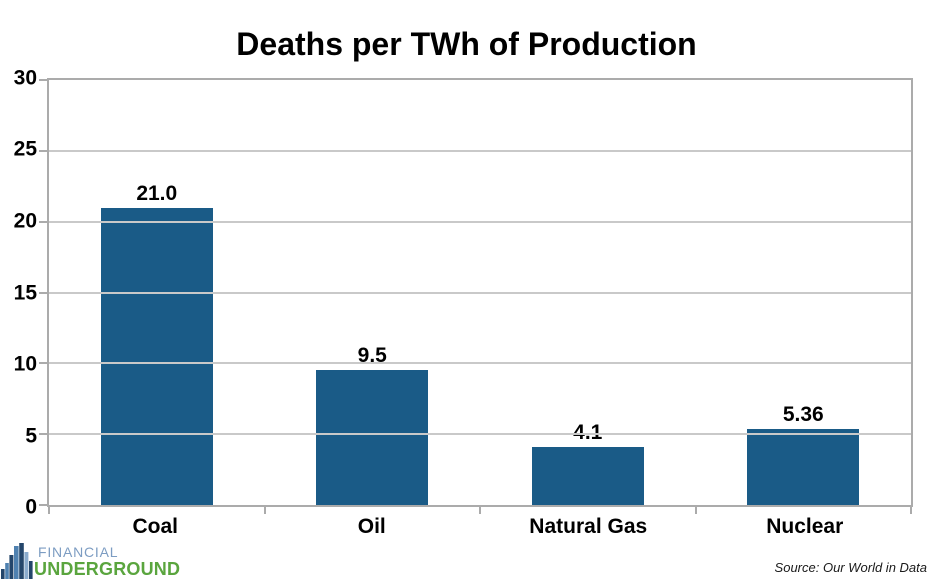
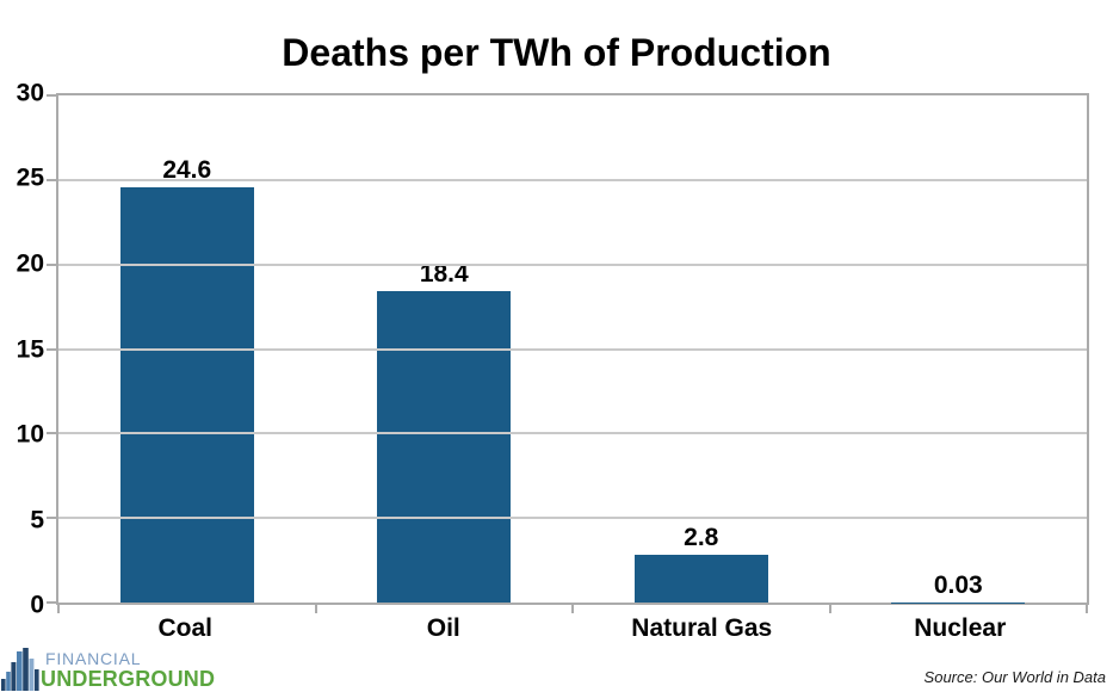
Coal: 21.0 -> 24.6
Oil: 9.5 -> 18.4
Natural Gas: 4.1 -> 2.8
Nuclear: 5.36 -> 0.03
